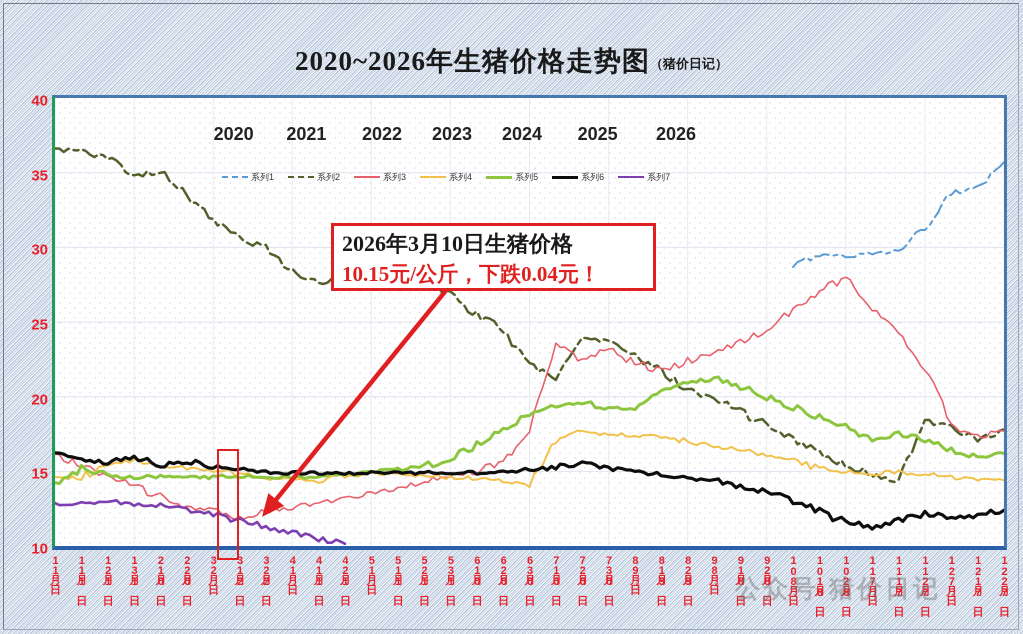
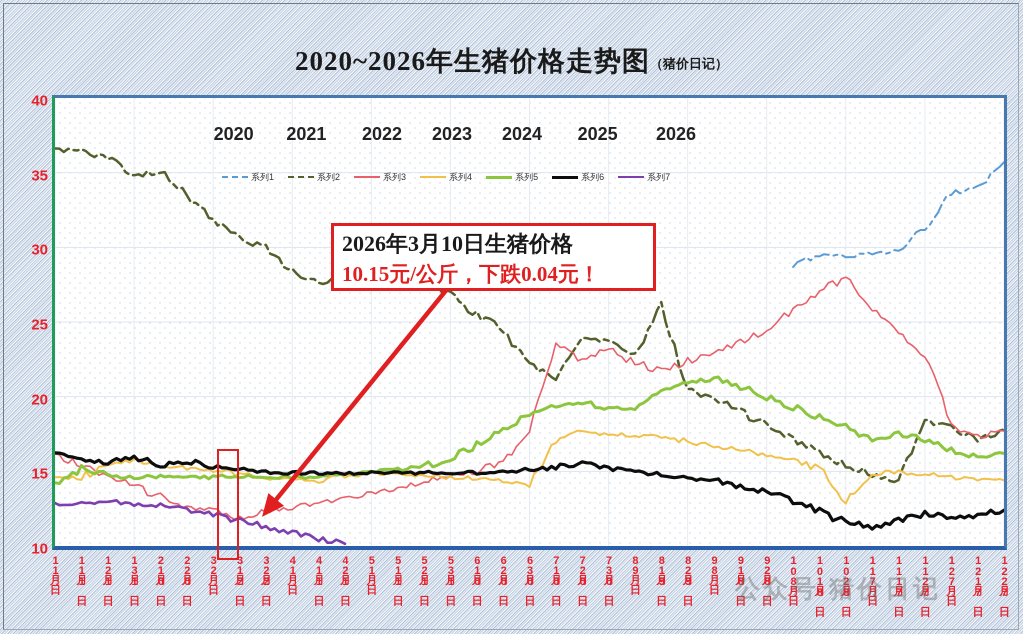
系列2/8月19日: 21.7 -> 26.1
系列4/10月28日: 15.0 -> 13.0
系列3/11月27日: 22.0 -> 22.9
